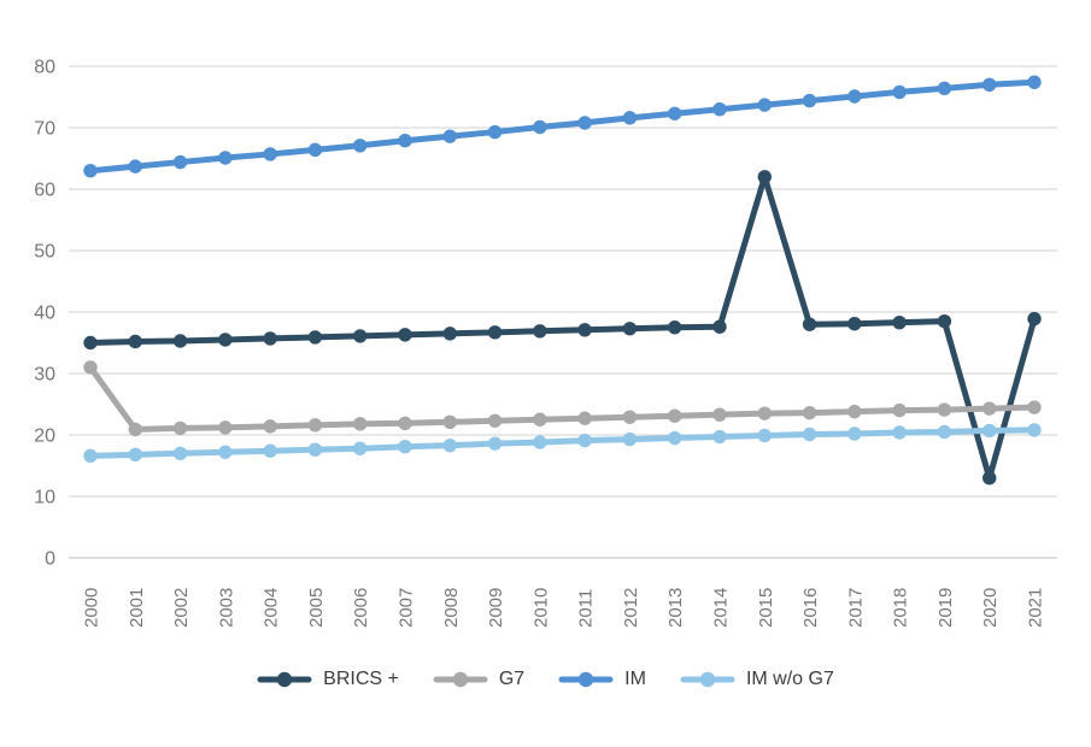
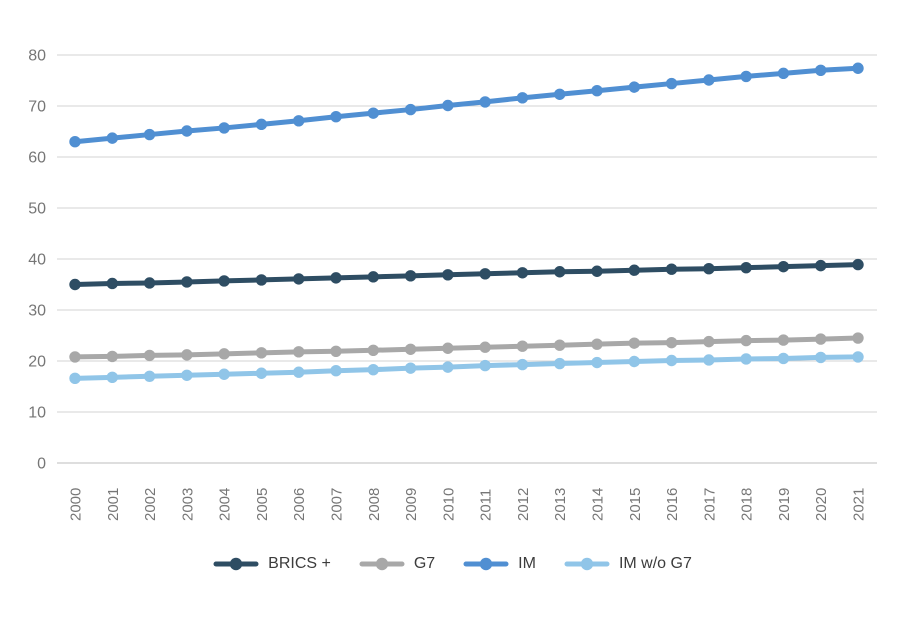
G7/2000: 31 -> 21
BRICS +/2015: 62 -> 38
BRICS +/2020: 13 -> 39
